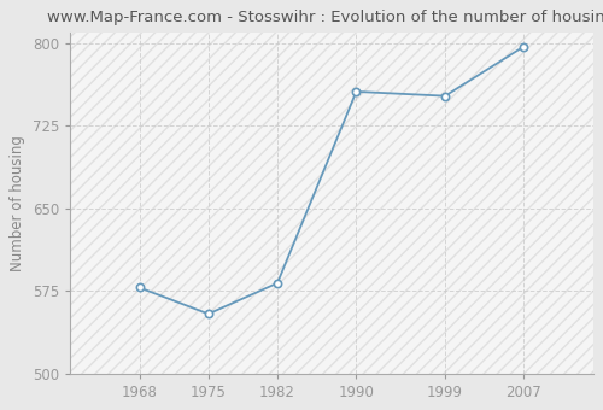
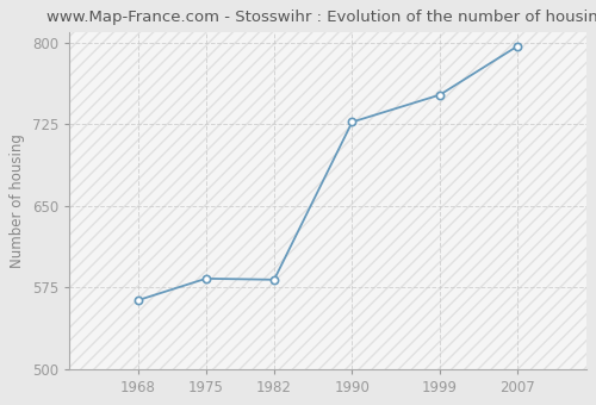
1968: 578 -> 563
1975: 554 -> 583
1990: 756 -> 727
